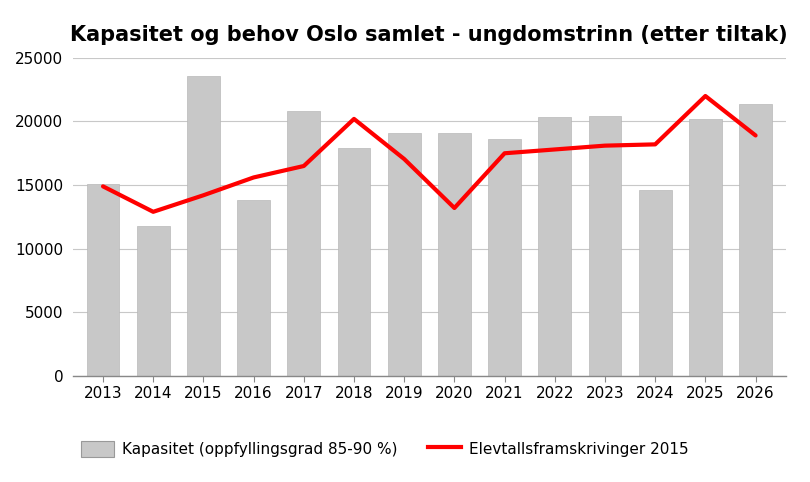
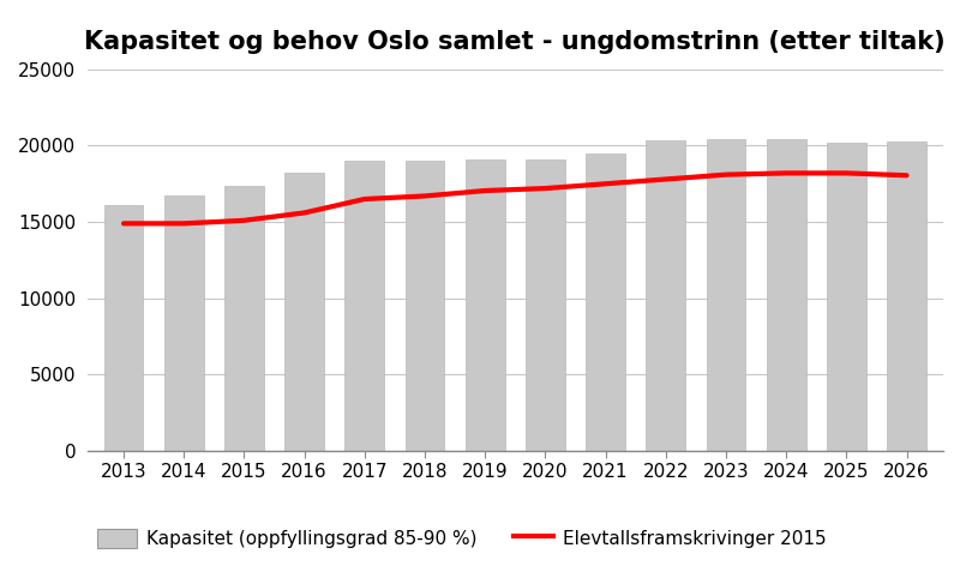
Kapasitet (oppfyllingsgrad 85-90 %)/2013: 15100 -> 16100
Kapasitet (oppfyllingsgrad 85-90 %)/2014: 11800 -> 16700
Elevtallsframskrivinger 2015/2014: 12900 -> 14900
Kapasitet (oppfyllingsgrad 85-90 %)/2015: 23600 -> 17400
Elevtallsframskrivinger 2015/2015: 14200 -> 15100
Kapasitet (oppfyllingsgrad 85-90 %)/2016: 13800 -> 18200
Kapasitet (oppfyllingsgrad 85-90 %)/2017: 20800 -> 19000
Kapasitet (oppfyllingsgrad 85-90 %)/2018: 17900 -> 19000
Elevtallsframskrivinger 2015/2018: 20200 -> 16700
Elevtallsframskrivinger 2015/2020: 13200 -> 17200
Kapasitet (oppfyllingsgrad 85-90 %)/2021: 18600 -> 19500
Kapasitet (oppfyllingsgrad 85-90 %)/2024: 14600 -> 20400
Elevtallsframskrivinger 2015/2025: 22000 -> 18200
Kapasitet (oppfyllingsgrad 85-90 %)/2026: 21400 -> 20300
Elevtallsframskrivinger 2015/2026: 18900 -> 18000
